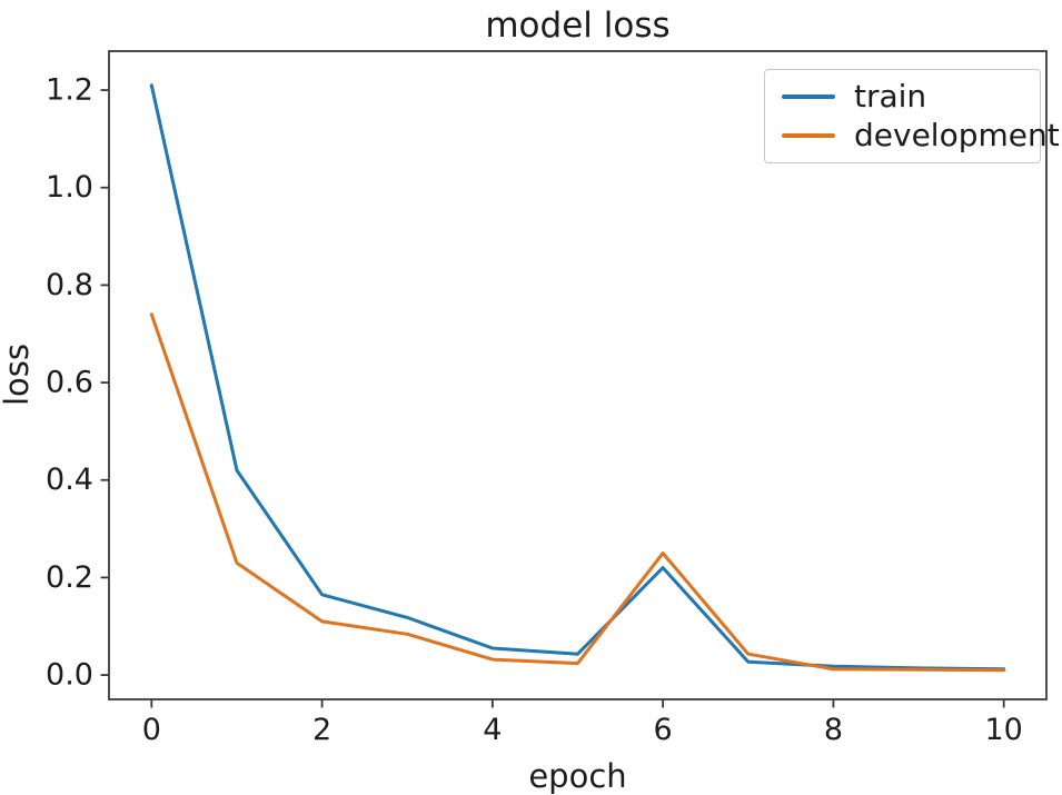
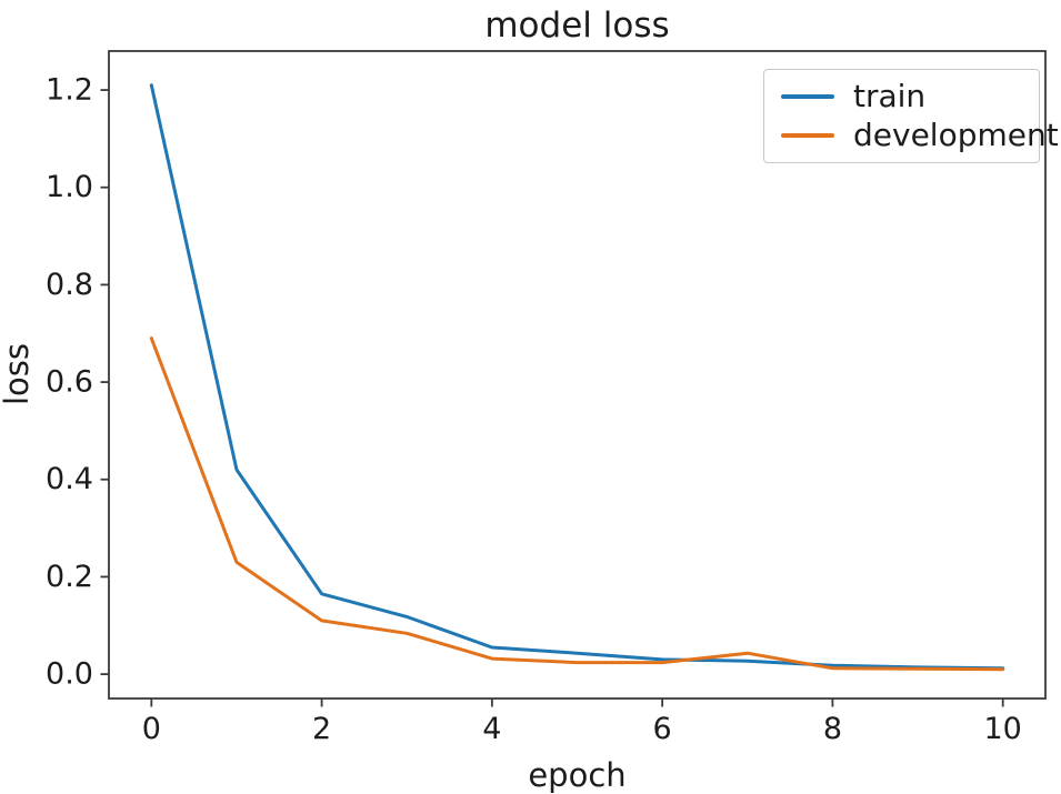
development/0: 0.74 -> 0.69
train/6: 0.22 -> 0.03
development/6: 0.25 -> 0.02
